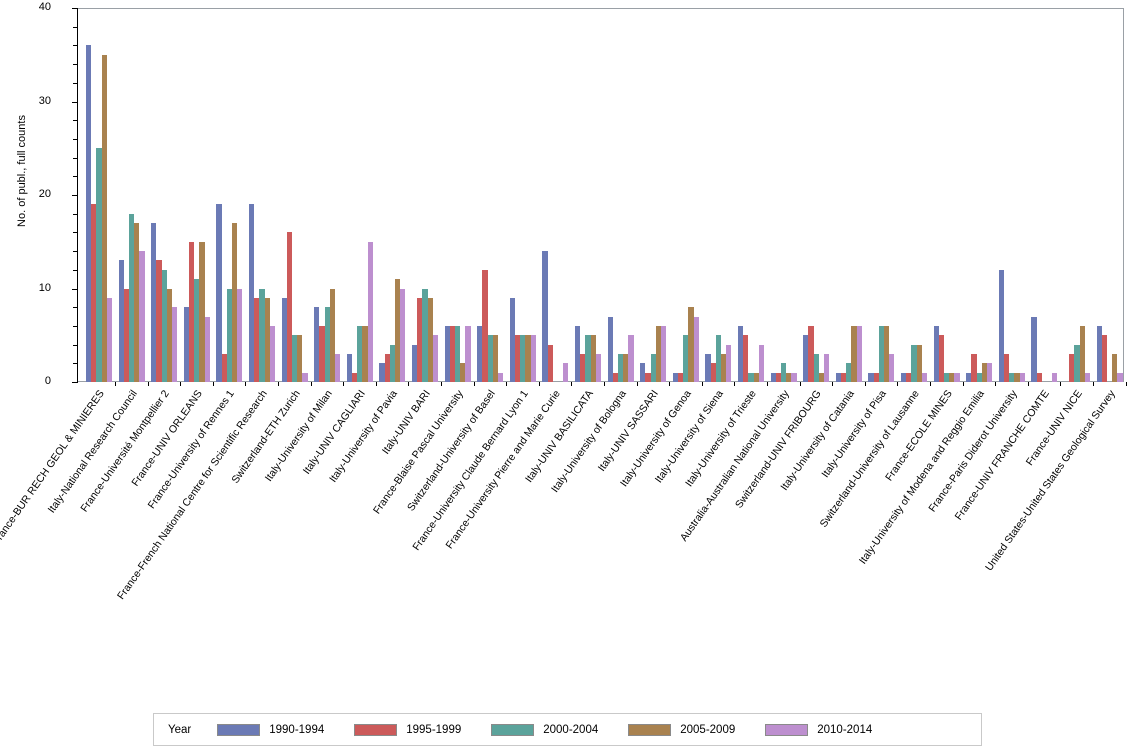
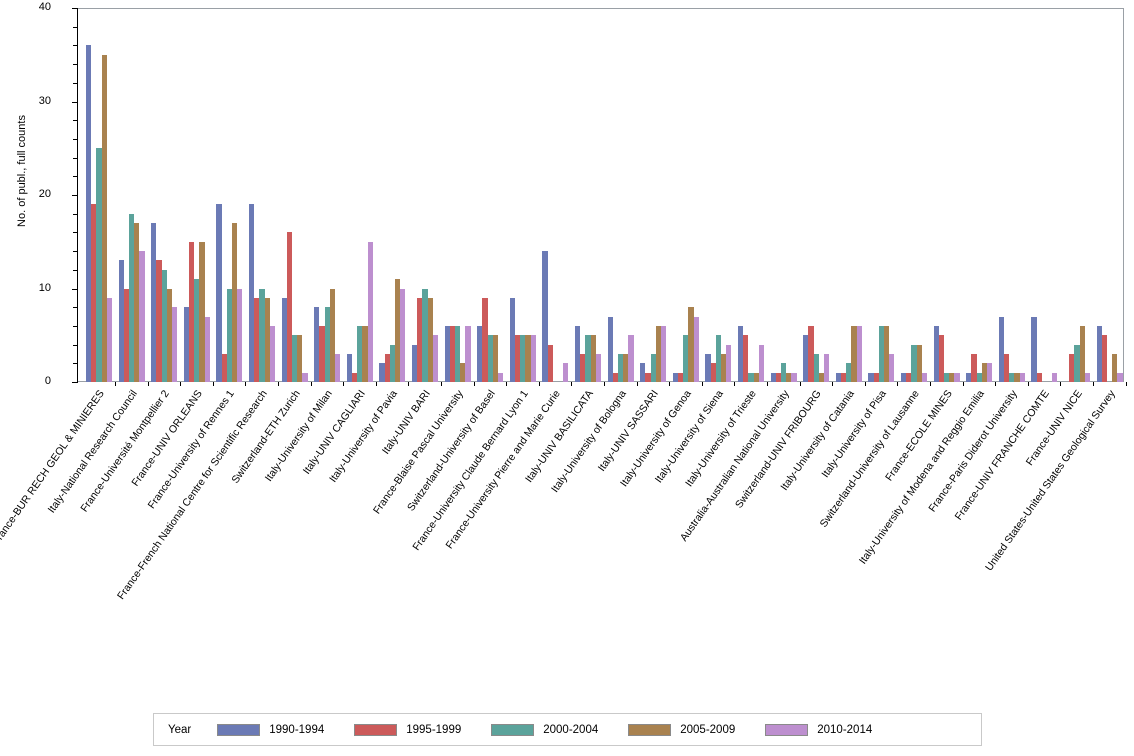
1995-1999/Switzerland-University of Basel: 12 -> 9
1990-1994/France-Paris Diderot University: 12 -> 7
